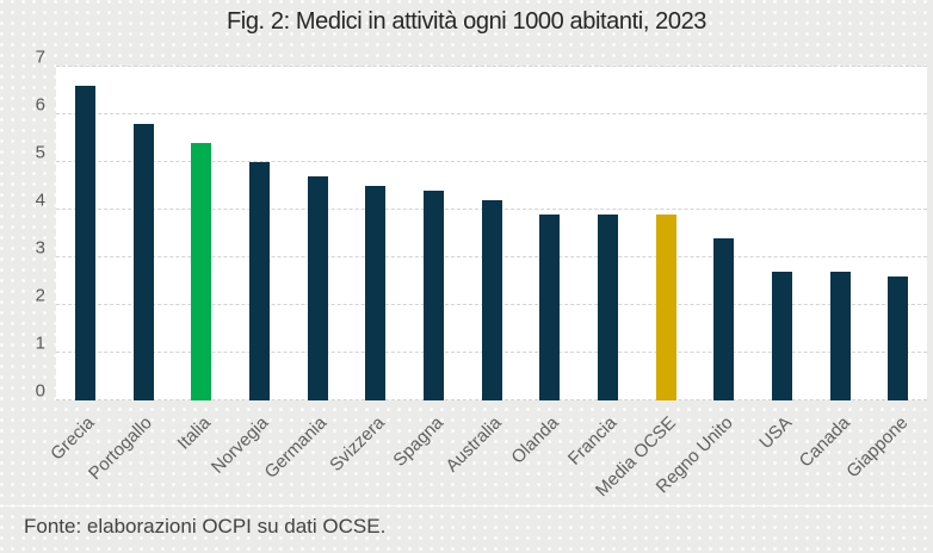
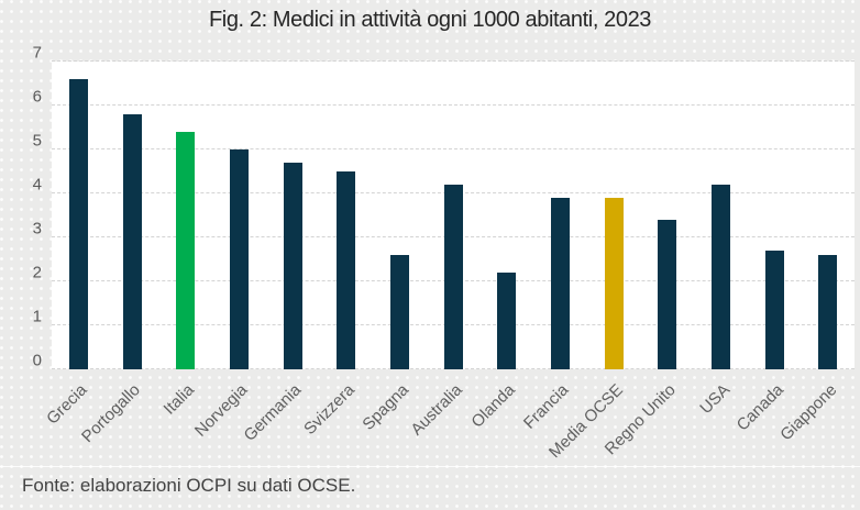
Spagna: 4.4 -> 2.6
Olanda: 3.9 -> 2.2
USA: 2.7 -> 4.2
